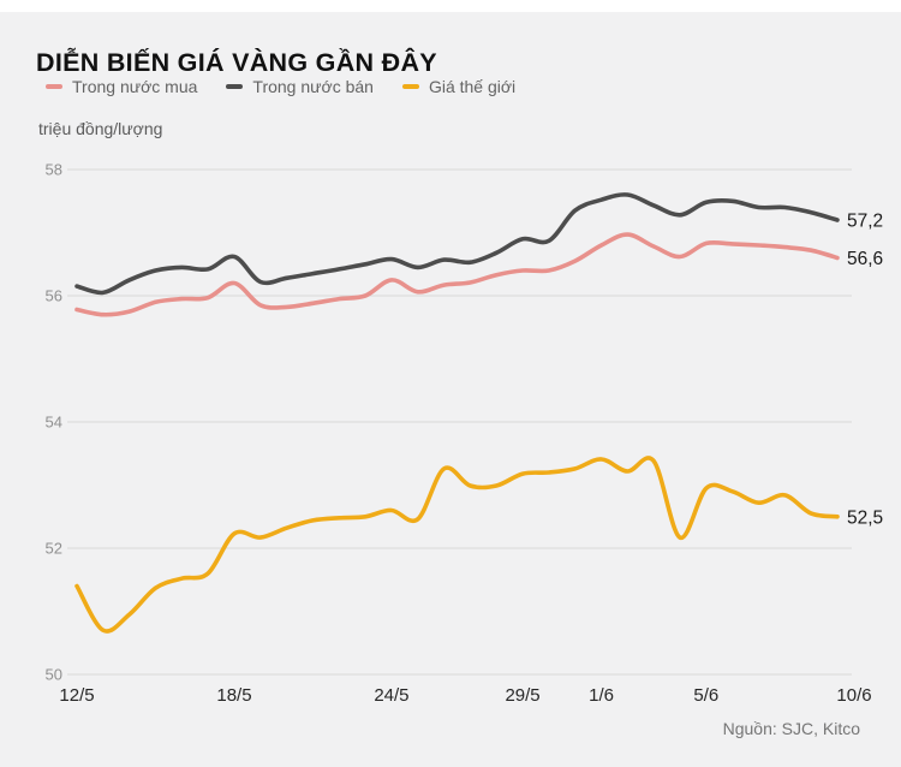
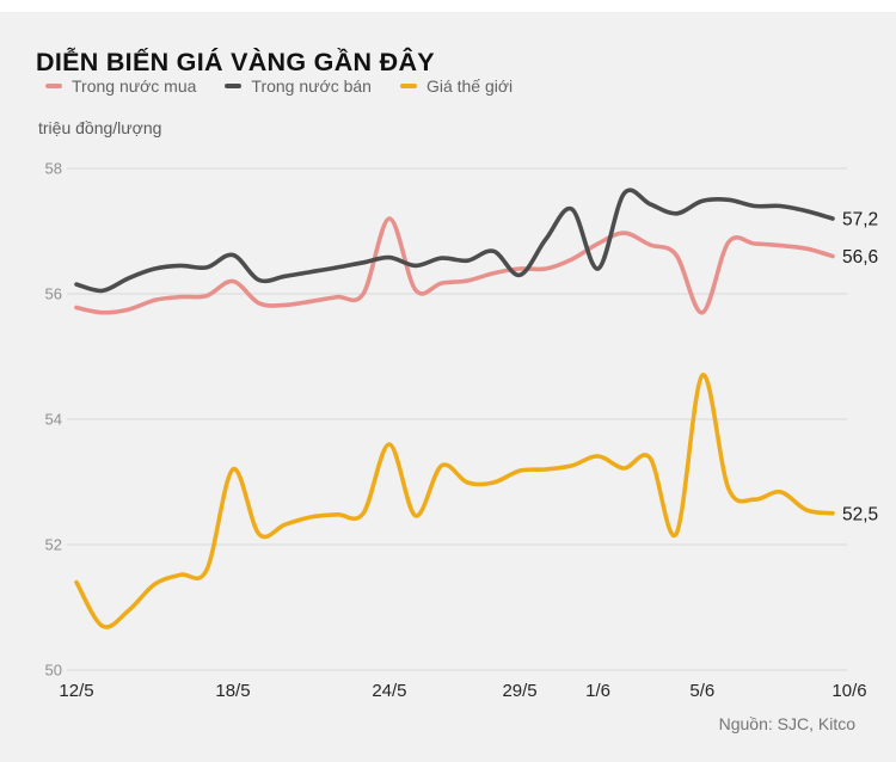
Giá thế giới/18/5: 52.2 -> 53.2
Trong nước mua/24/5: 56.2 -> 57.2
Giá thế giới/24/5: 52.6 -> 53.6
Trong nước bán/29/5: 56.9 -> 56.3
Trong nước bán/1/6: 57.5 -> 56.4
Trong nước mua/5/6: 56.8 -> 55.7
Giá thế giới/5/6: 53.0 -> 54.7
